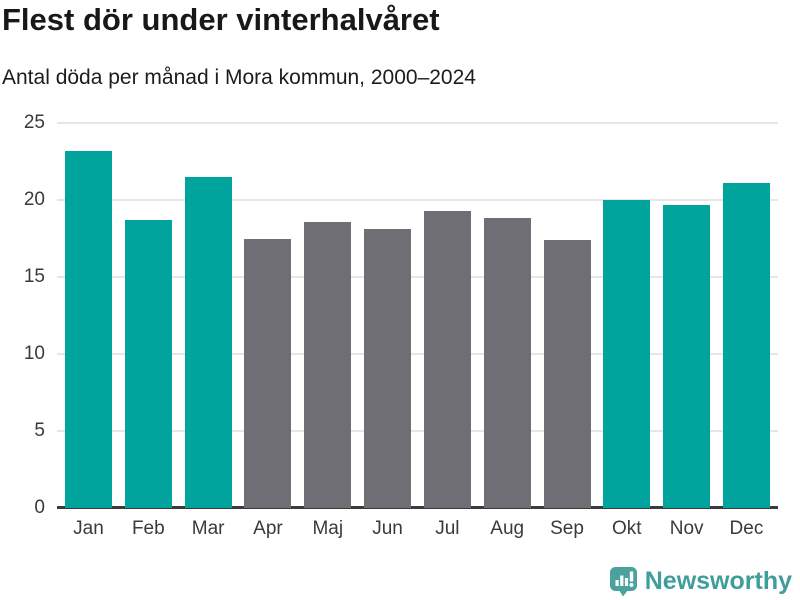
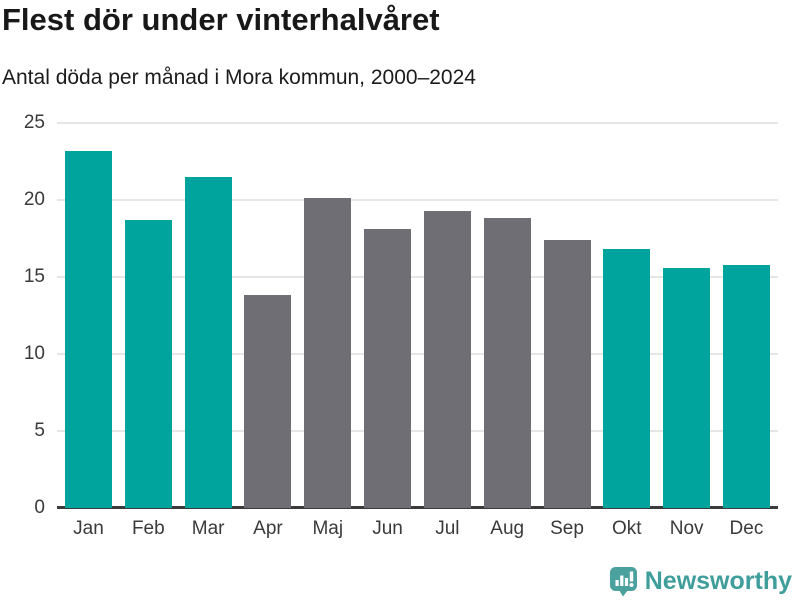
Apr: 17.5 -> 13.8
Maj: 18.6 -> 20.1
Okt: 20.0 -> 16.8
Nov: 19.7 -> 15.6
Dec: 21.1 -> 15.8
